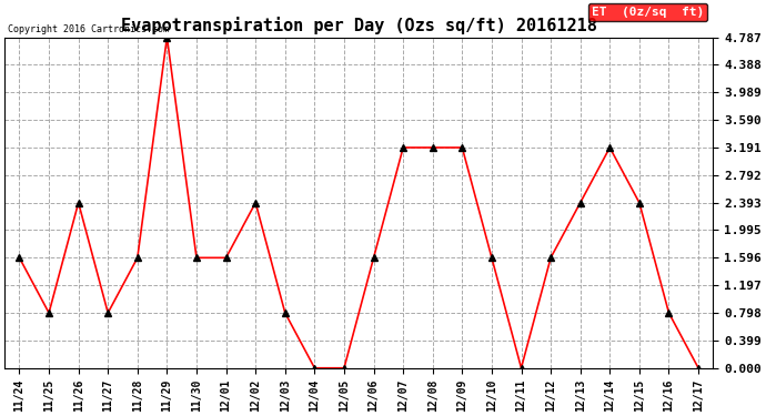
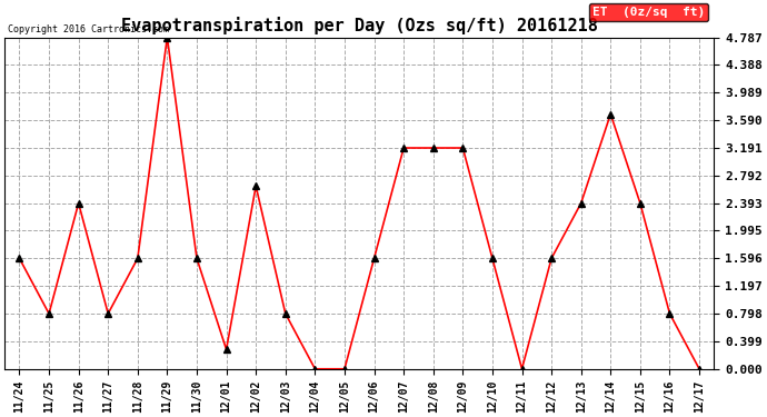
12/01: 1.60 -> 0.28
12/02: 2.39 -> 2.64
12/14: 3.19 -> 3.68
